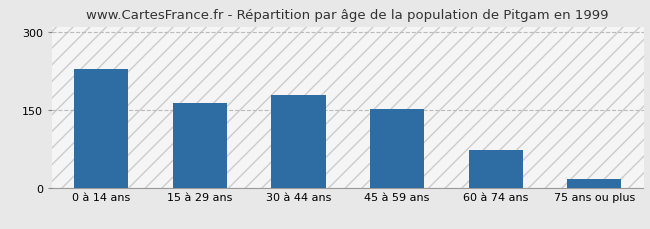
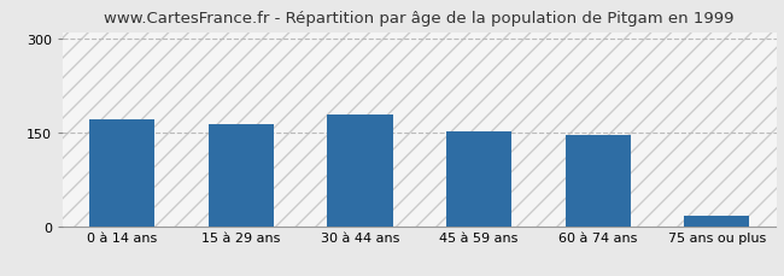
0 à 14 ans: 228 -> 170
60 à 74 ans: 72 -> 146
